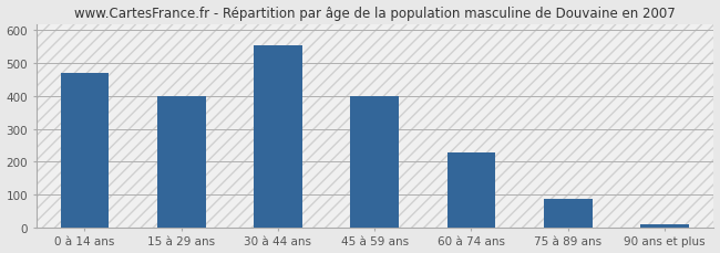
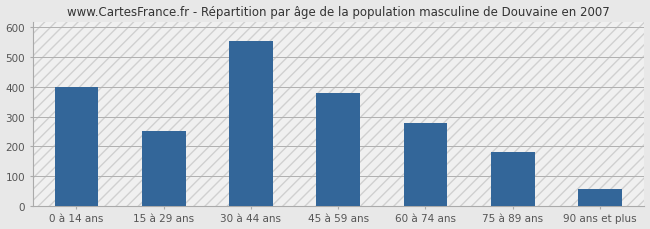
0 à 14 ans: 470 -> 400
15 à 29 ans: 400 -> 250
45 à 59 ans: 400 -> 380
60 à 74 ans: 228 -> 280
75 à 89 ans: 88 -> 180
90 ans et plus: 10 -> 55
